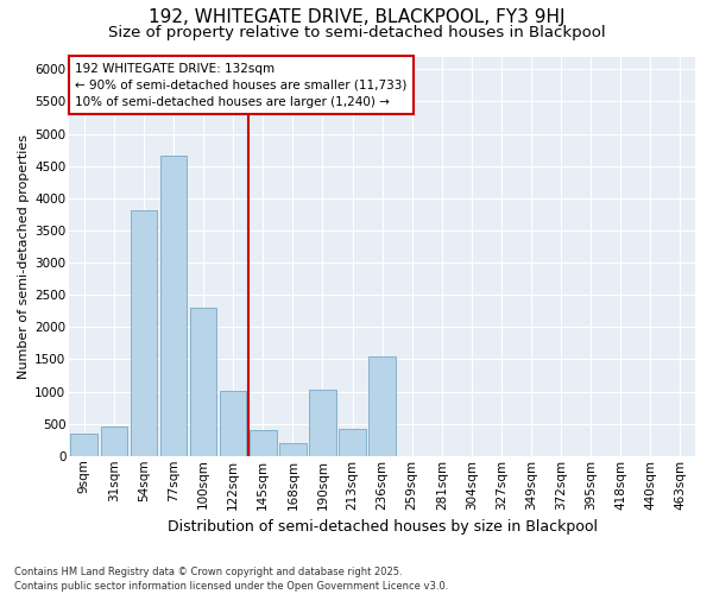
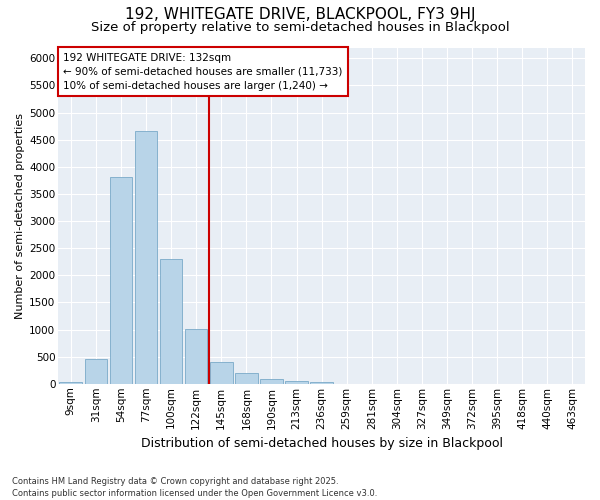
9sqm: 340 -> 20
190sqm: 1020 -> 80
213sqm: 420 -> 60
236sqm: 1540 -> 40
